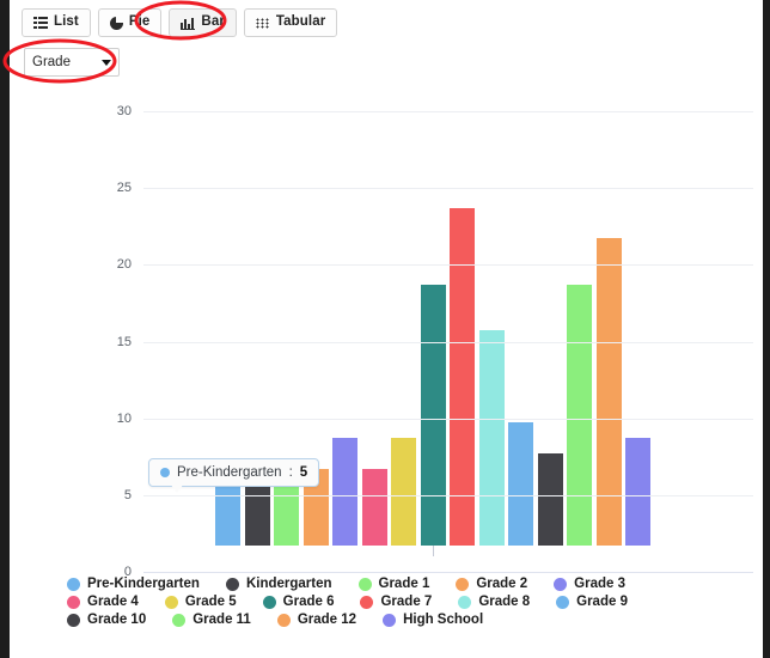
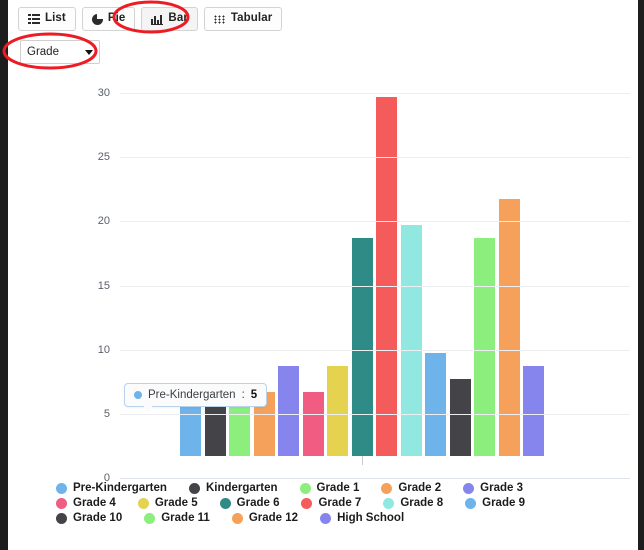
Grade 7: 22 -> 28
Grade 8: 14 -> 18
